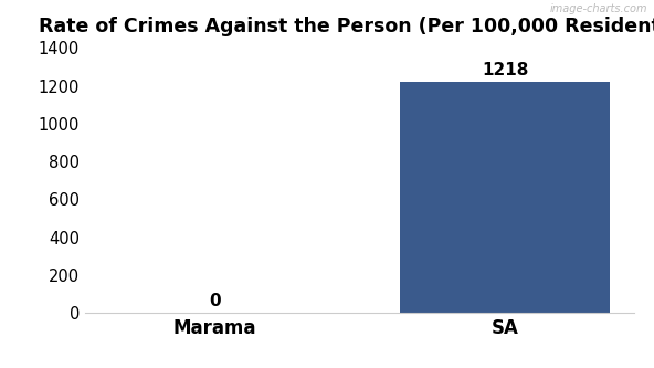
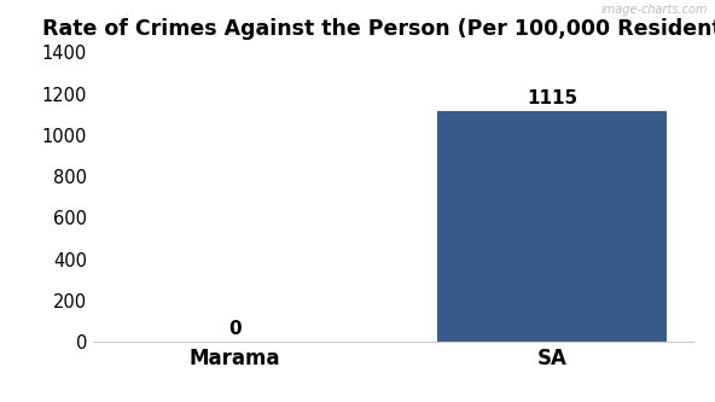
SA: 1218 -> 1115
